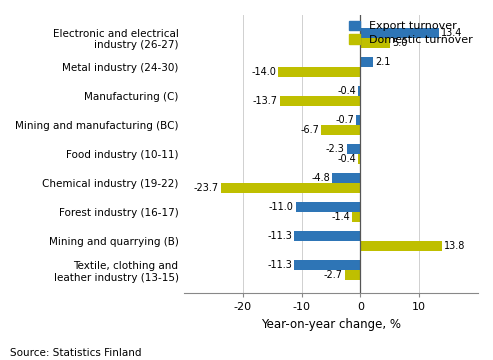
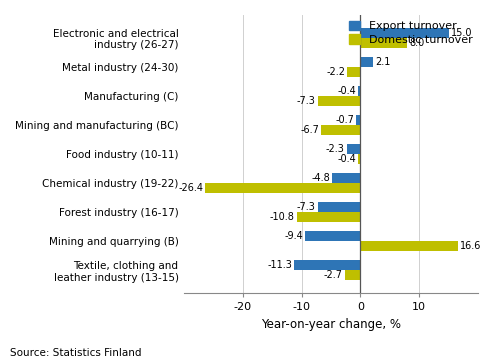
Export turnover/Electronic and electrical industry (26-27): 13.4 -> 15.0
Domestic turnover/Electronic and electrical industry (26-27): 5.0 -> 8.0
Domestic turnover/Metal industry (24-30): -14.0 -> -2.2
Domestic turnover/Manufacturing (C): -13.7 -> -7.3
Domestic turnover/Chemical industry (19-22): -23.7 -> -26.4
Export turnover/Forest industry (16-17): -11.0 -> -7.3
Domestic turnover/Forest industry (16-17): -1.4 -> -10.8
Export turnover/Mining and quarrying (B): -11.3 -> -9.4
Domestic turnover/Mining and quarrying (B): 13.8 -> 16.6
